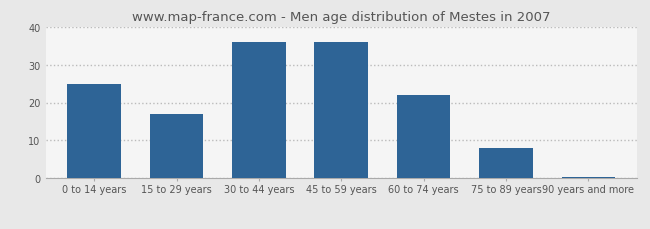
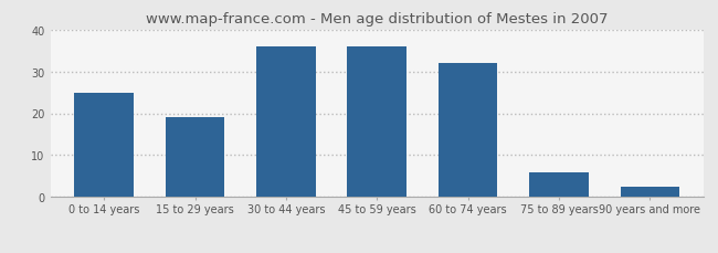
15 to 29 years: 17.0 -> 19.0
60 to 74 years: 22.0 -> 32.0
75 to 89 years: 8.0 -> 6.0
90 years and more: 0.5 -> 2.5
